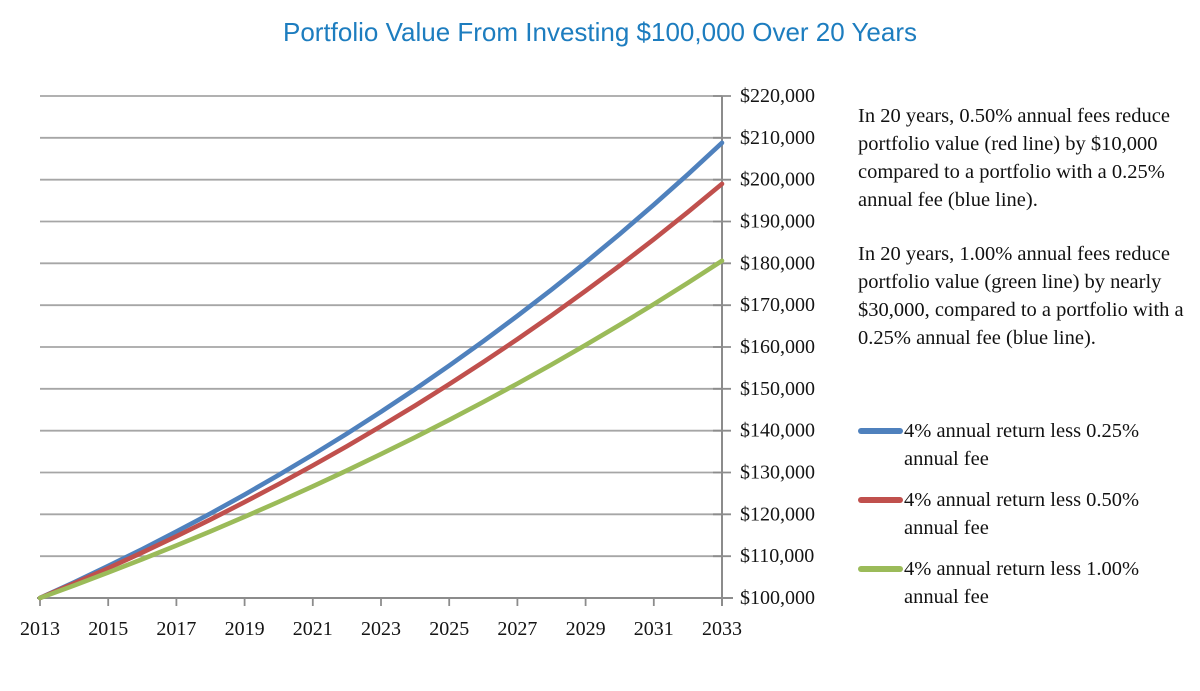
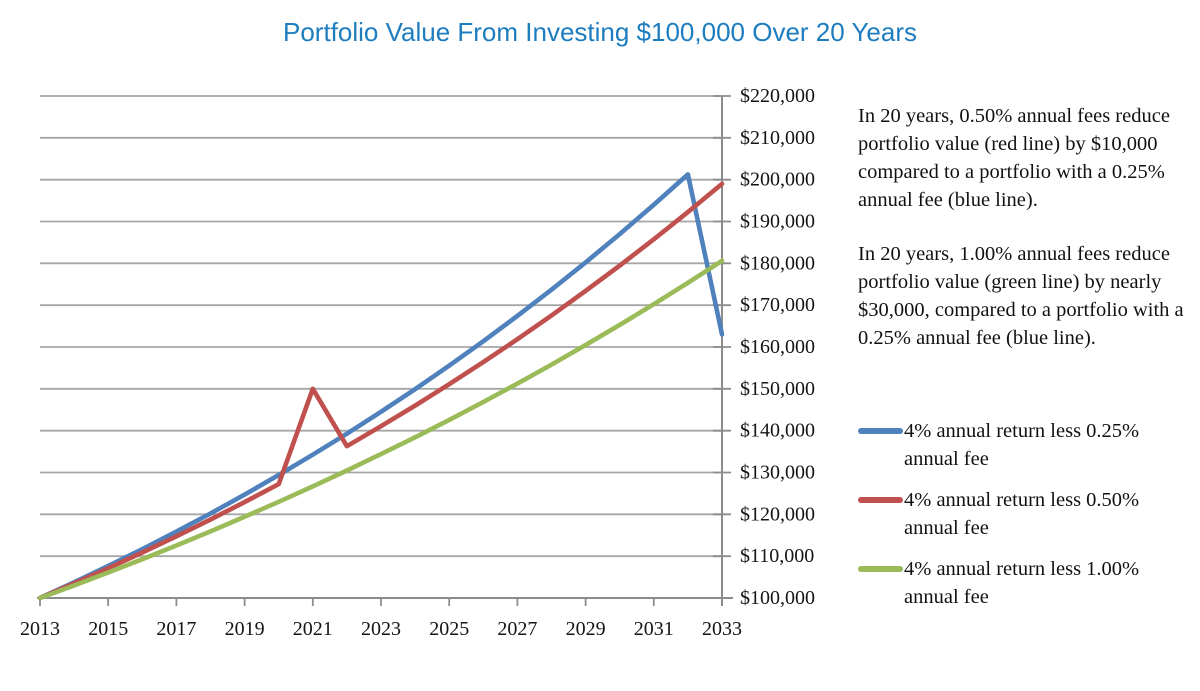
4% annual return less 0.50% annual fee/2021: $132000 -> $150000
4% annual return less 0.25% annual fee/2033: $209000 -> $163000
